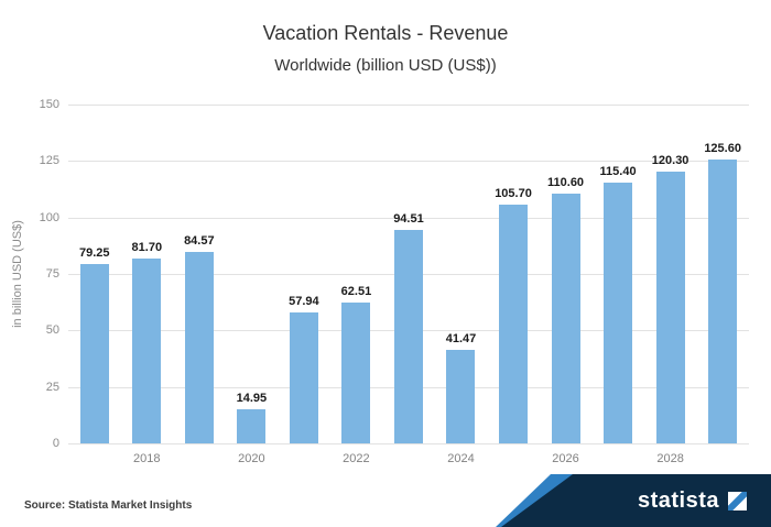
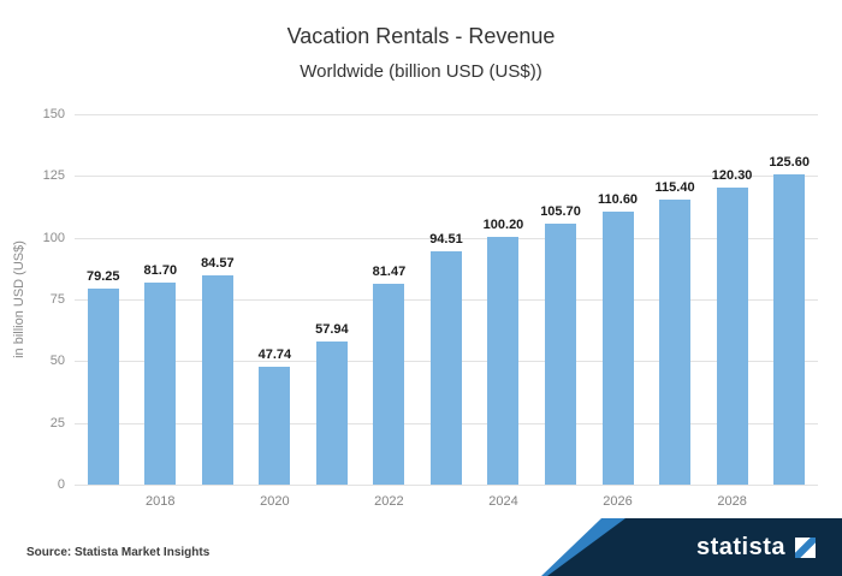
2020: 14.95 -> 47.74
2022: 62.51 -> 81.47
2024: 41.47 -> 100.20
